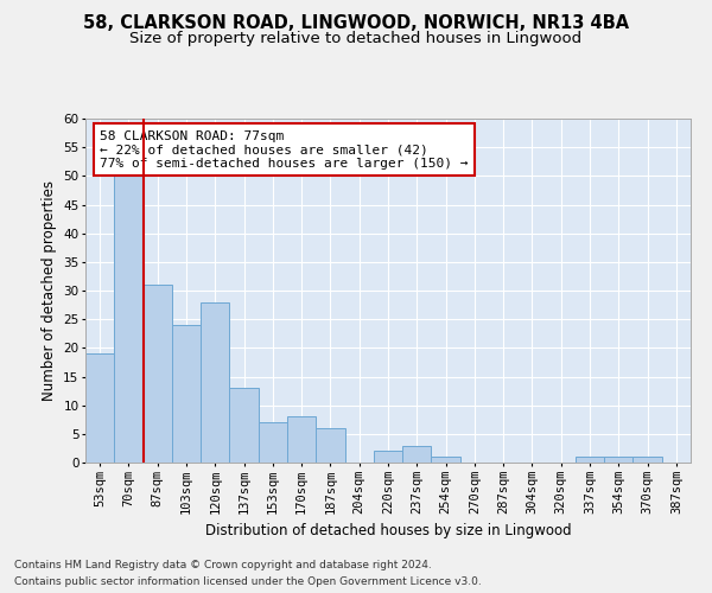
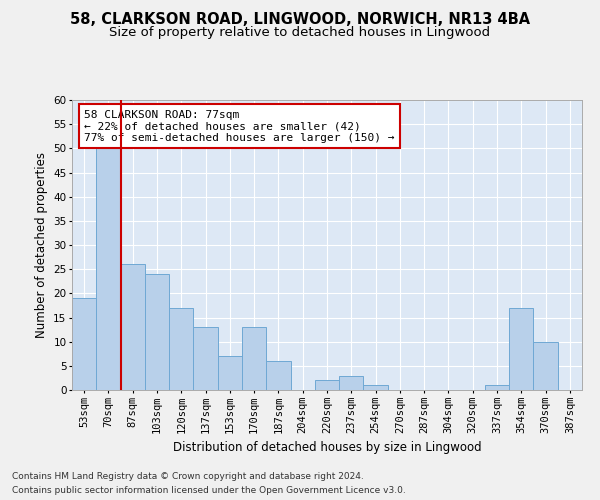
87sqm: 31 -> 26
120sqm: 28 -> 17
170sqm: 8 -> 13
354sqm: 1 -> 17
370sqm: 1 -> 10
